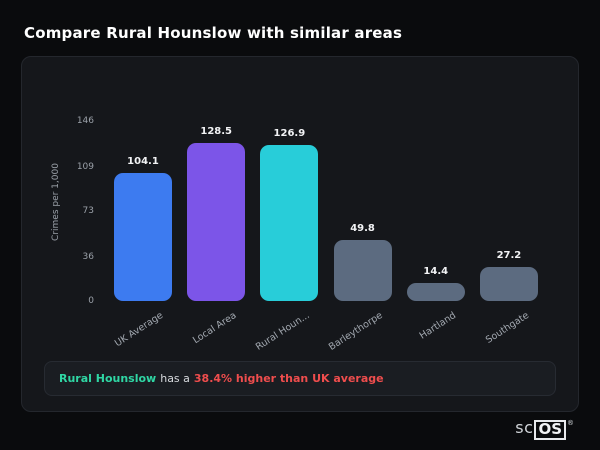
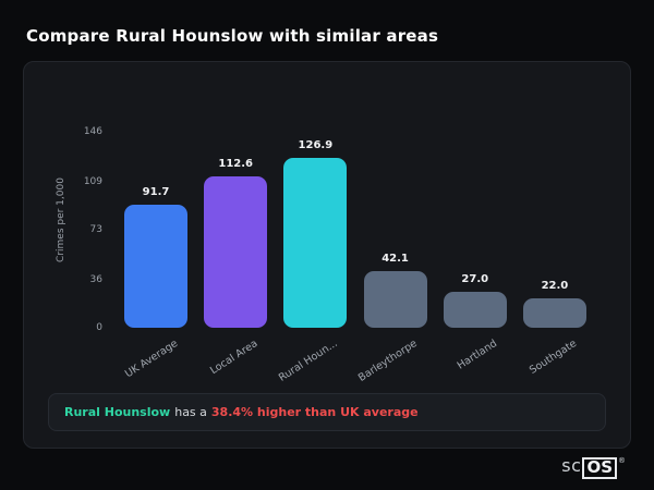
UK Average: 104.1 -> 91.7
Local Area: 128.5 -> 112.6
Barleythorpe: 49.8 -> 42.1
Hartland: 14.4 -> 27.0
Southgate: 27.2 -> 22.0
